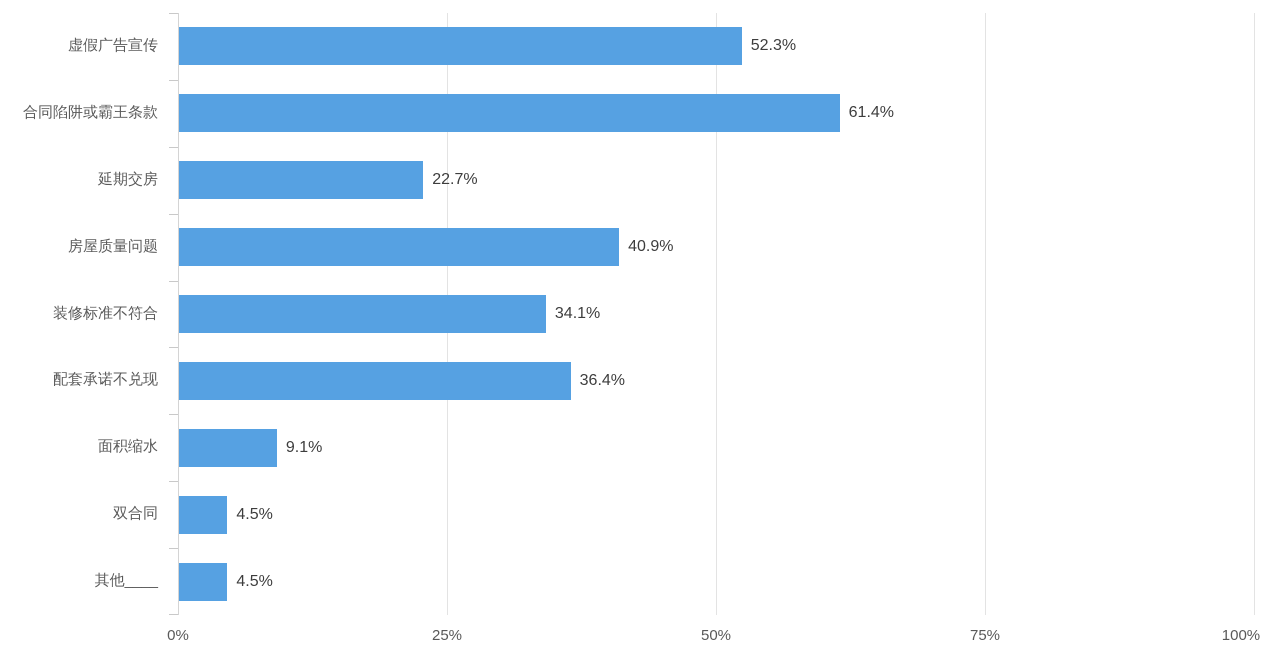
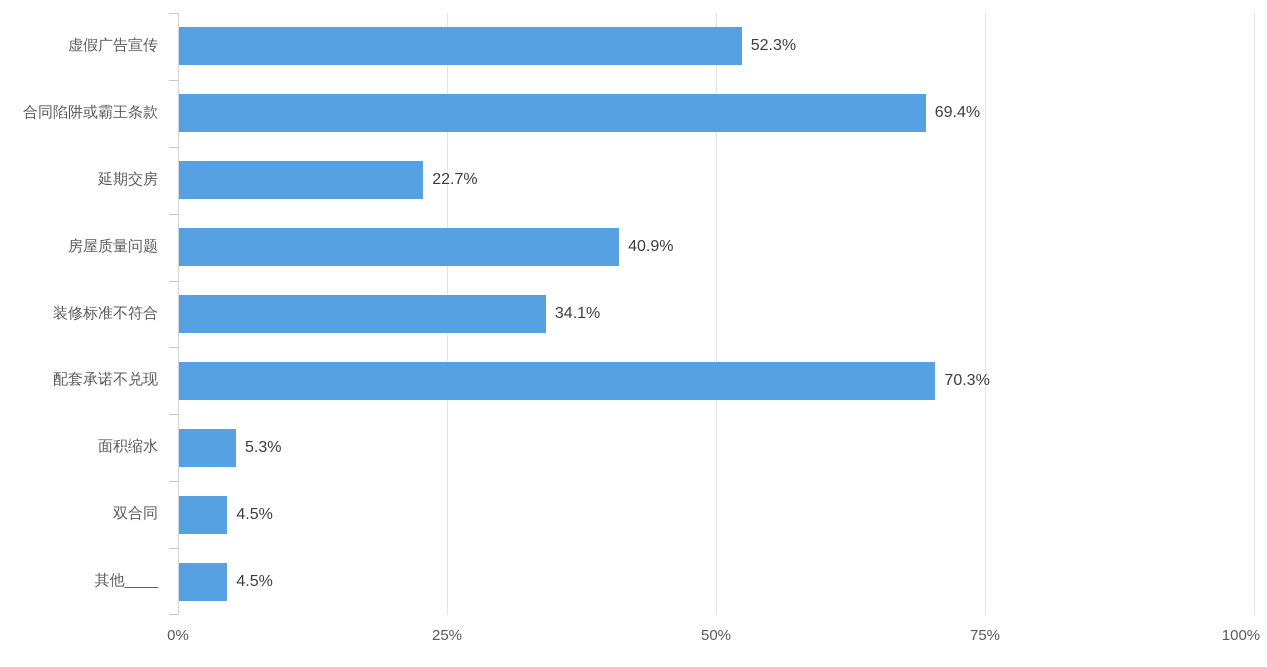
合同陷阱或霸王条款: 61.4% -> 69.4%
配套承诺不兑现: 36.4% -> 70.3%
面积缩水: 9.1% -> 5.3%
